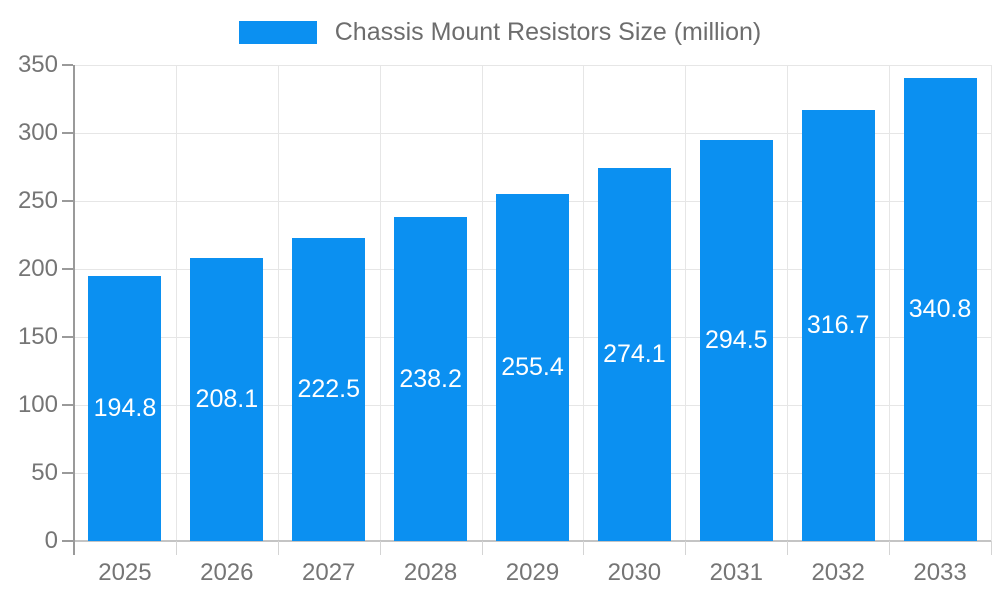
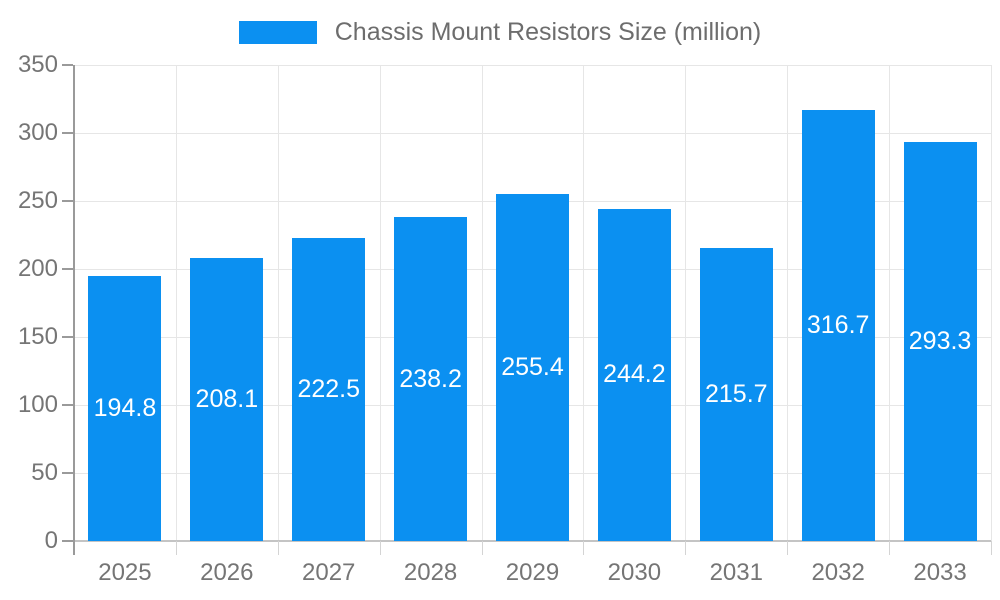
2030: 274.1 -> 244.2
2031: 294.5 -> 215.7
2033: 340.8 -> 293.3
